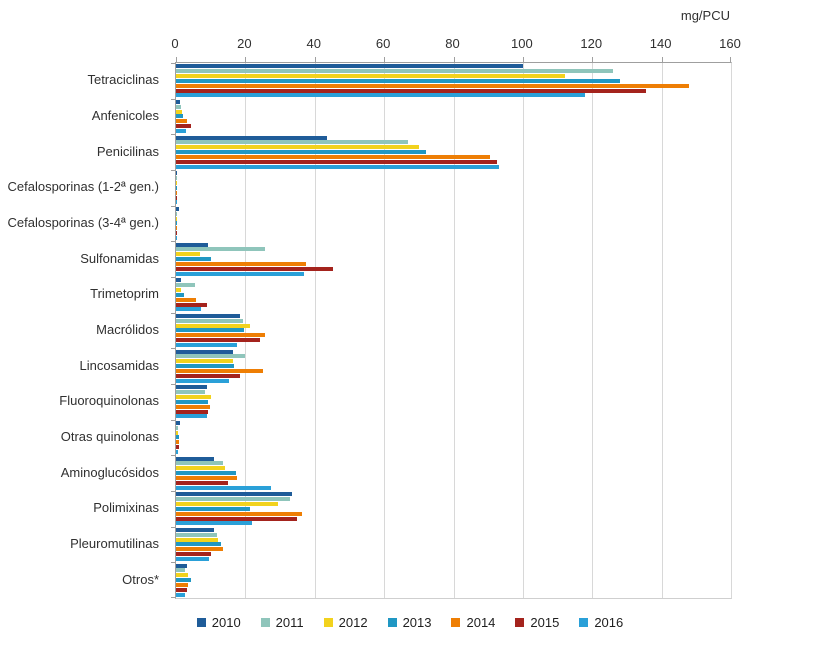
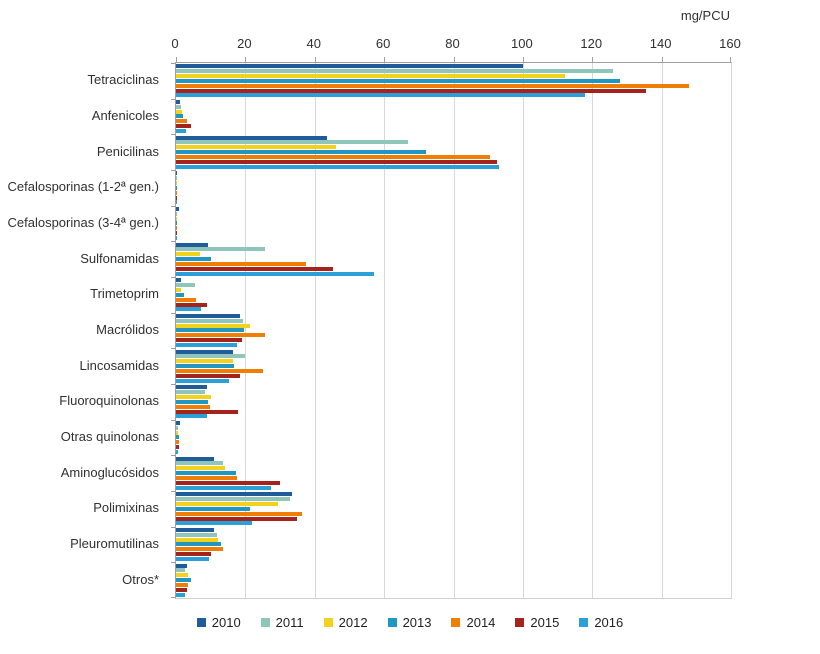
2012/Penicilinas: 70 -> 46
2016/Sulfonamidas: 37 -> 57
2015/Macrólidos: 24 -> 19
2015/Fluoroquinolonas: 9 -> 18
2015/Aminoglucósidos: 15 -> 30
